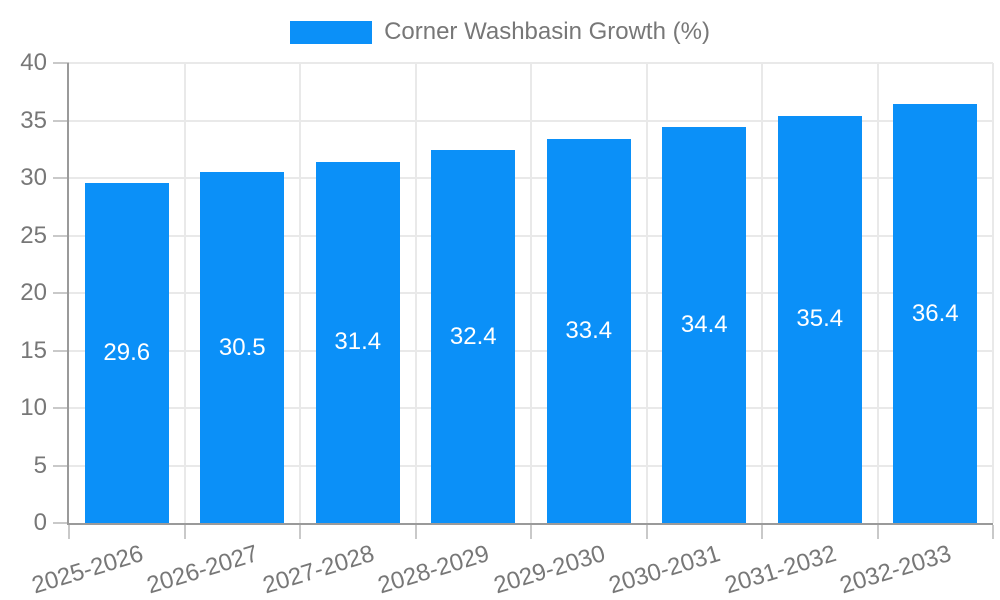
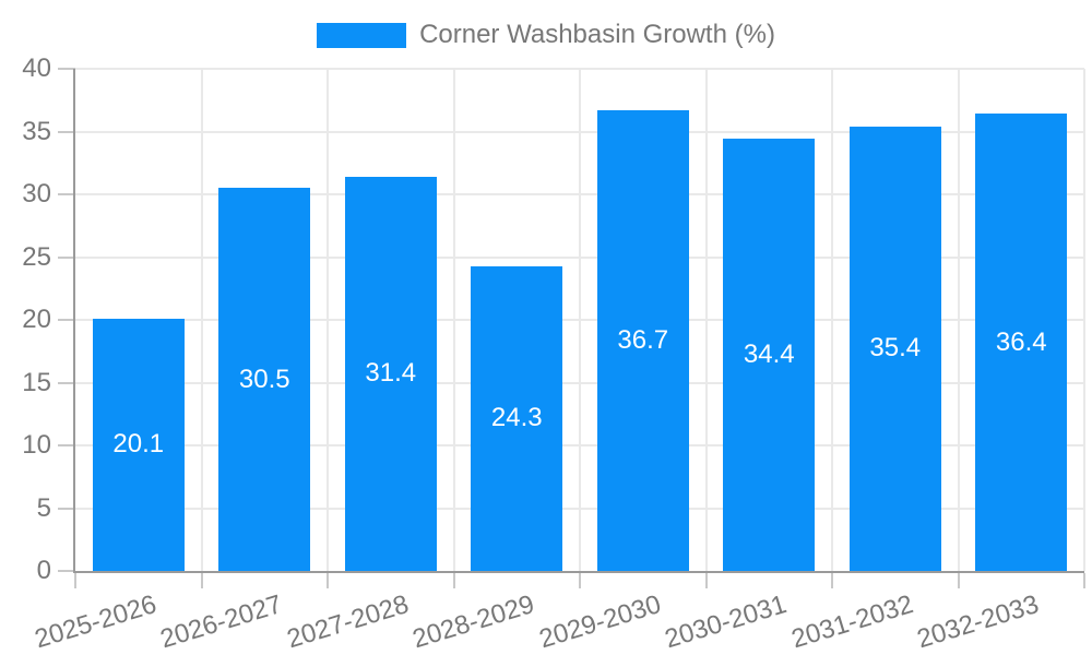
2025-2026: 29.6 -> 20.1
2028-2029: 32.4 -> 24.3
2029-2030: 33.4 -> 36.7
